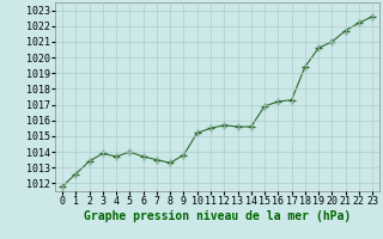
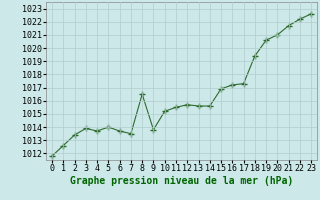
8: 1013.3 -> 1016.5
